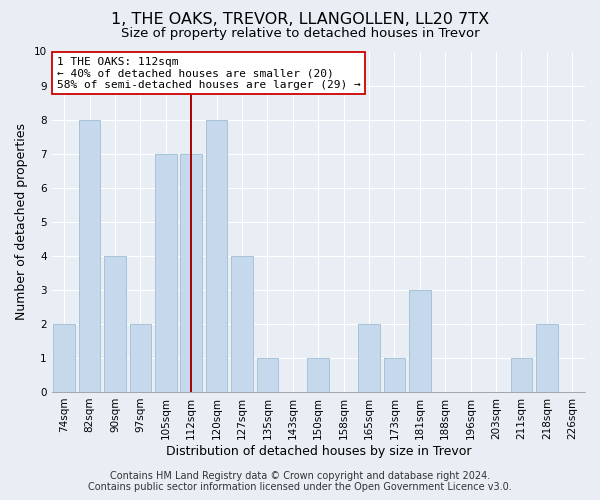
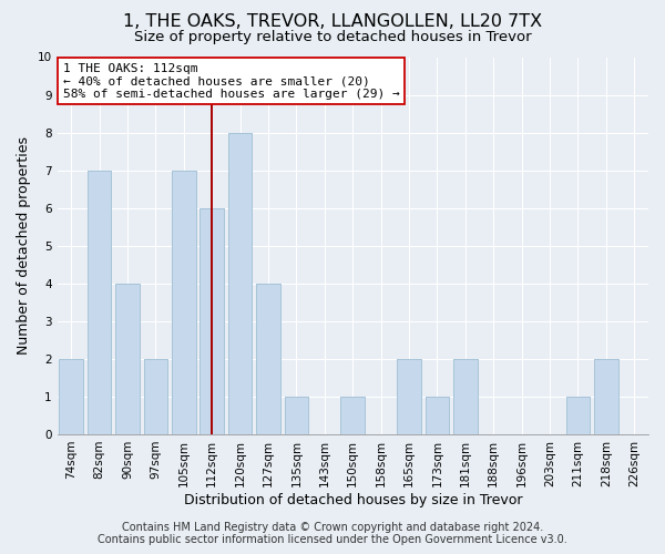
82sqm: 8 -> 7
112sqm: 7 -> 6
181sqm: 3 -> 2
